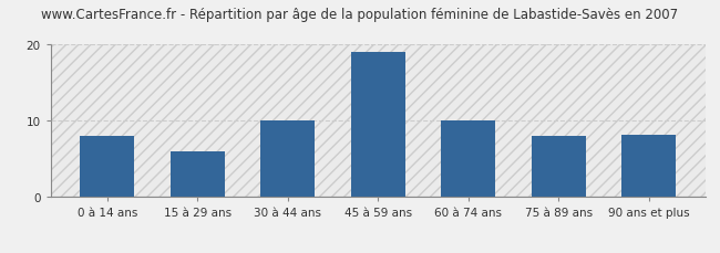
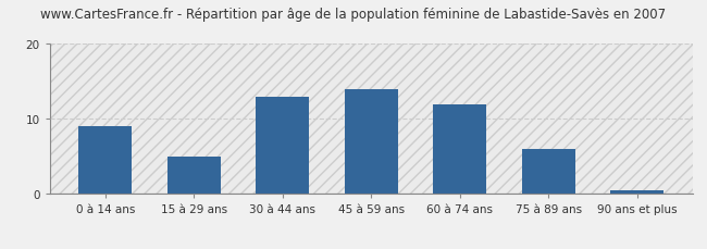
0 à 14 ans: 8.0 -> 9.0
15 à 29 ans: 6.0 -> 5.0
30 à 44 ans: 10.0 -> 13.0
45 à 59 ans: 19.0 -> 14.0
60 à 74 ans: 10.0 -> 12.0
75 à 89 ans: 8.0 -> 6.0
90 ans et plus: 8.2 -> 0.5
